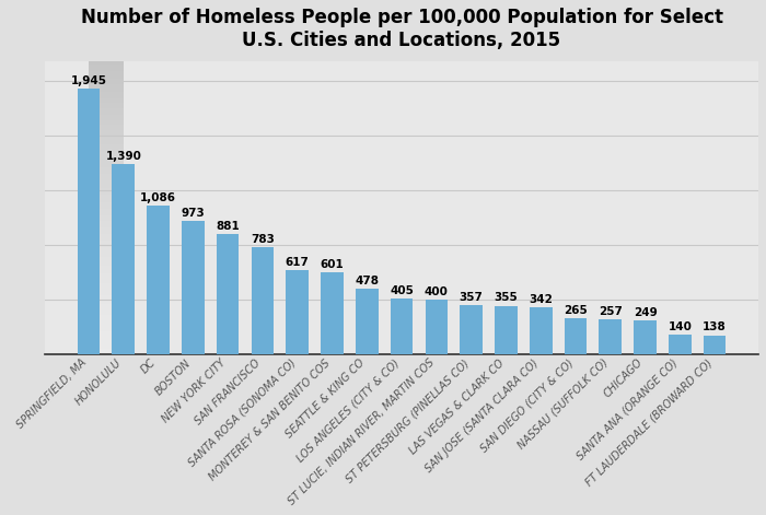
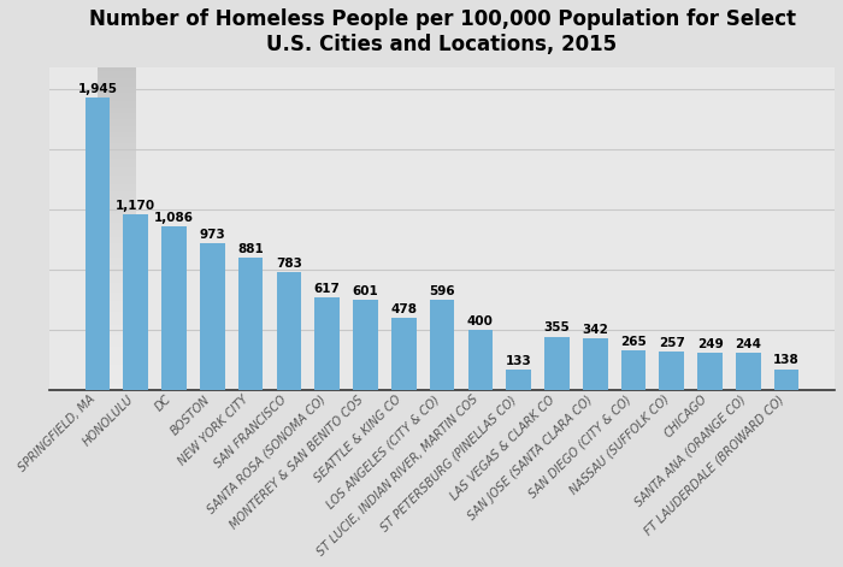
HONOLULU: 1,390 -> 1,170
LOS ANGELES (CITY & CO): 405 -> 596
ST PETERSBURG (PINELLAS CO): 357 -> 133
SANTA ANA (ORANGE CO): 140 -> 244
